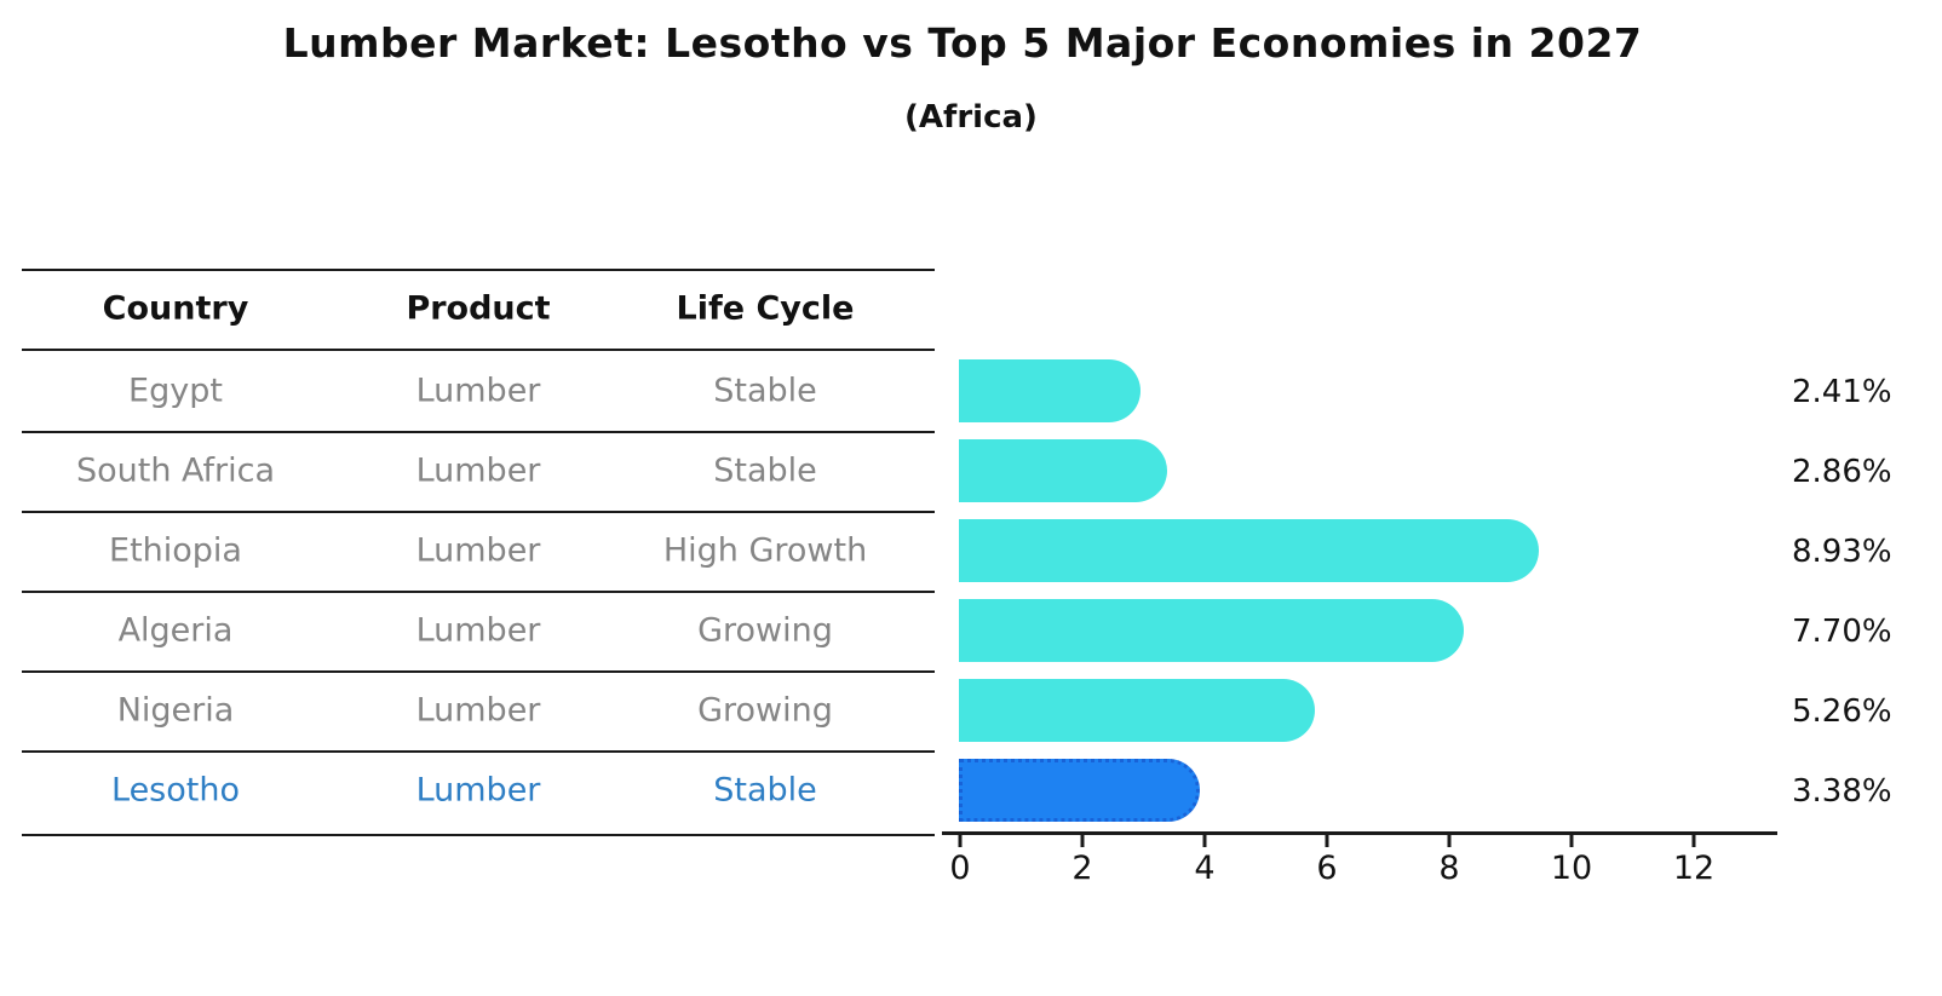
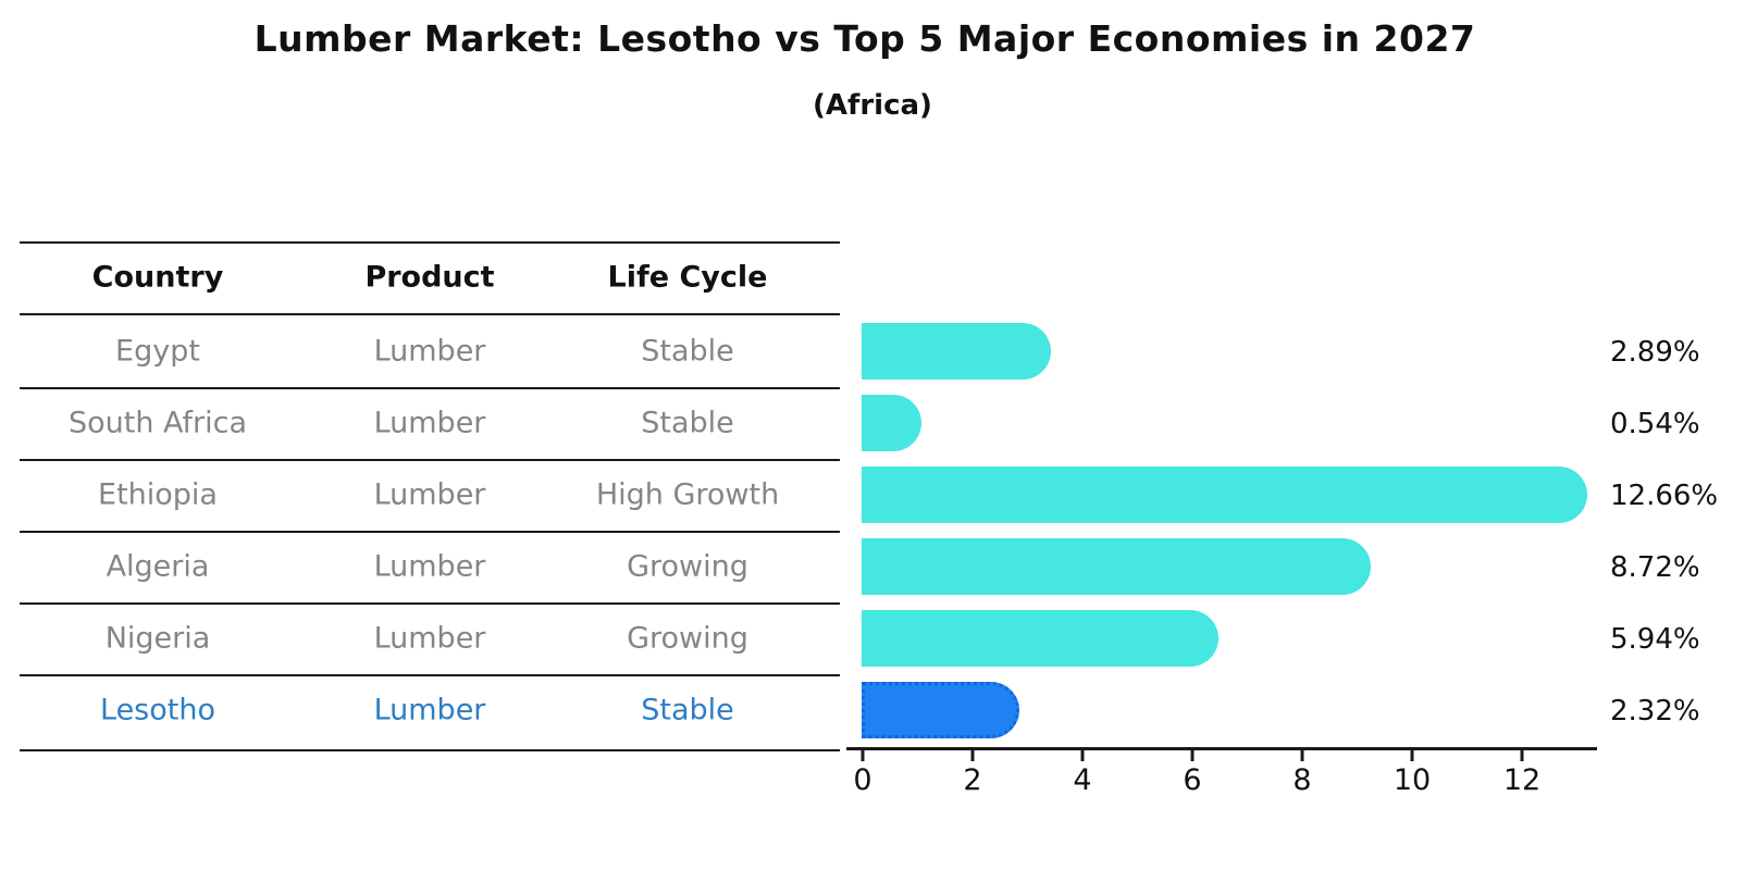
Egypt: 2.41% -> 2.89%
South Africa: 2.86% -> 0.54%
Ethiopia: 8.93% -> 12.66%
Algeria: 7.70% -> 8.72%
Nigeria: 5.26% -> 5.94%
Lesotho: 3.38% -> 2.32%
